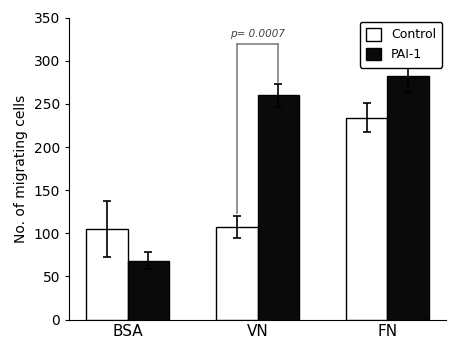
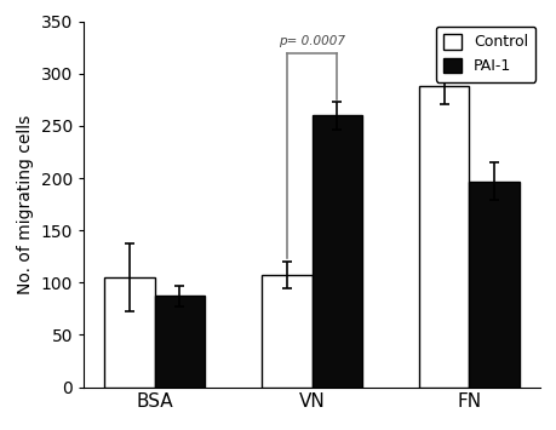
PAI-1/BSA: 68 -> 87
Control/FN: 234 -> 288
PAI-1/FN: 282 -> 197
